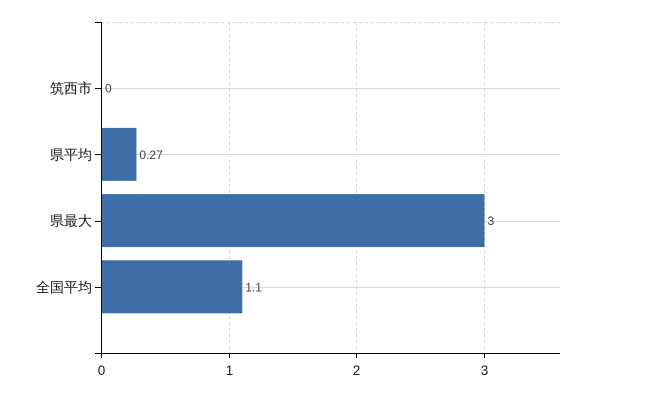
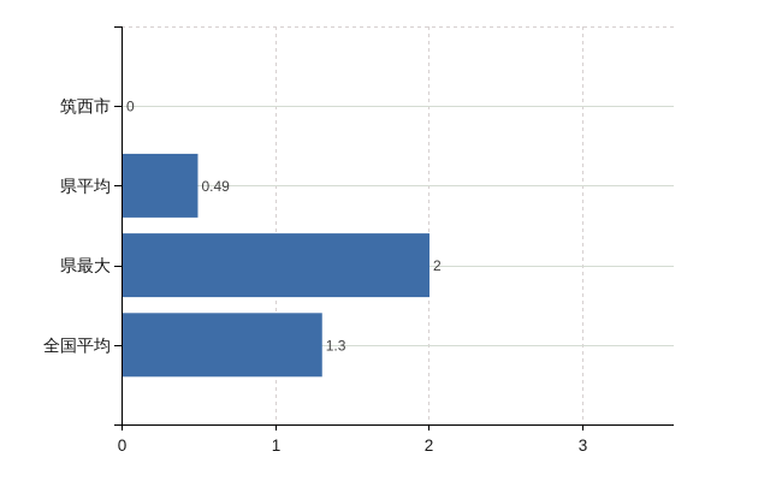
県平均: 0.27 -> 0.49
県最大: 3 -> 2
全国平均: 1.1 -> 1.3
